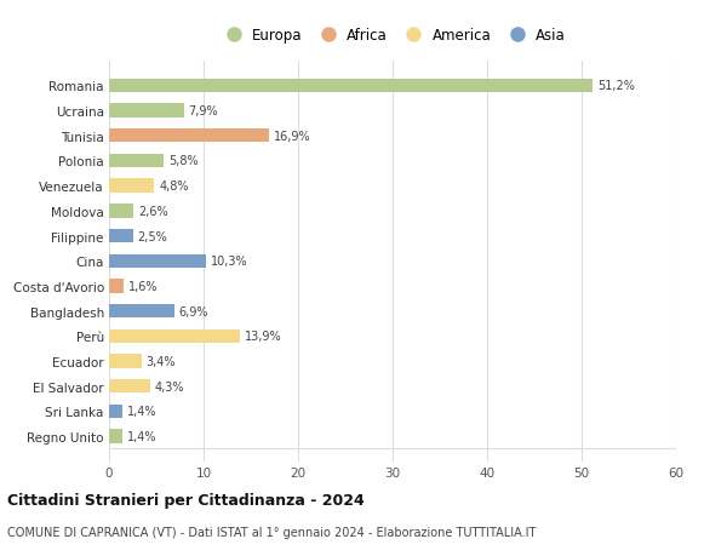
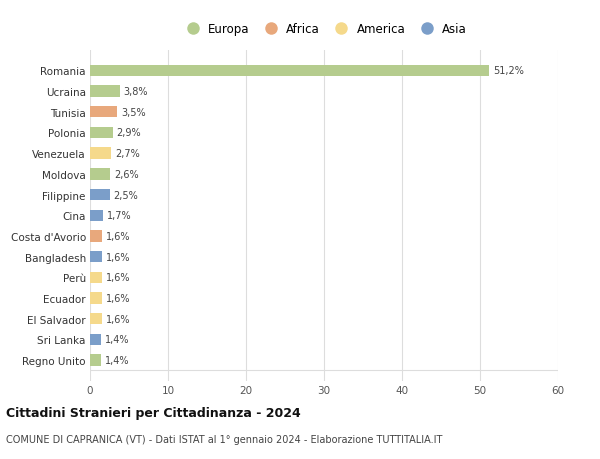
Ucraina: 7,9% -> 3,8%
Tunisia: 16,9% -> 3,5%
Polonia: 5,8% -> 2,9%
Venezuela: 4,8% -> 2,7%
Cina: 10,3% -> 1,7%
Bangladesh: 6,9% -> 1,6%
Perù: 13,9% -> 1,6%
Ecuador: 3,4% -> 1,6%
El Salvador: 4,3% -> 1,6%
